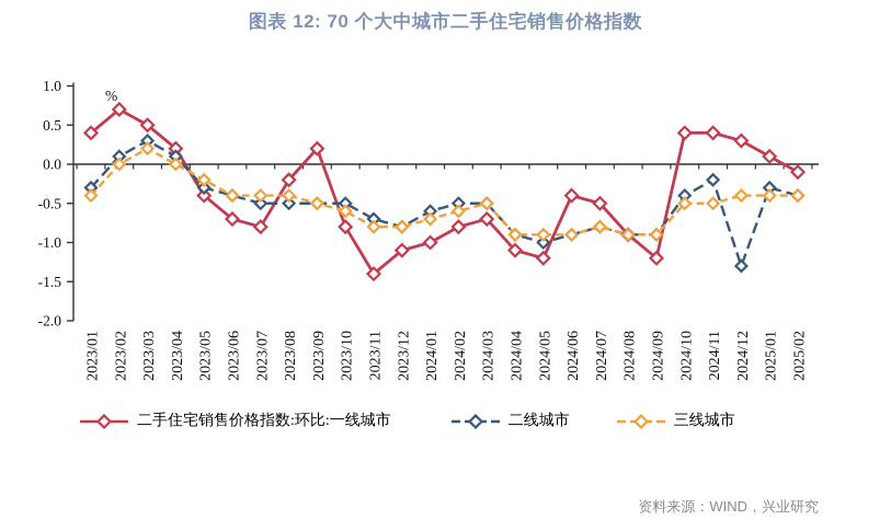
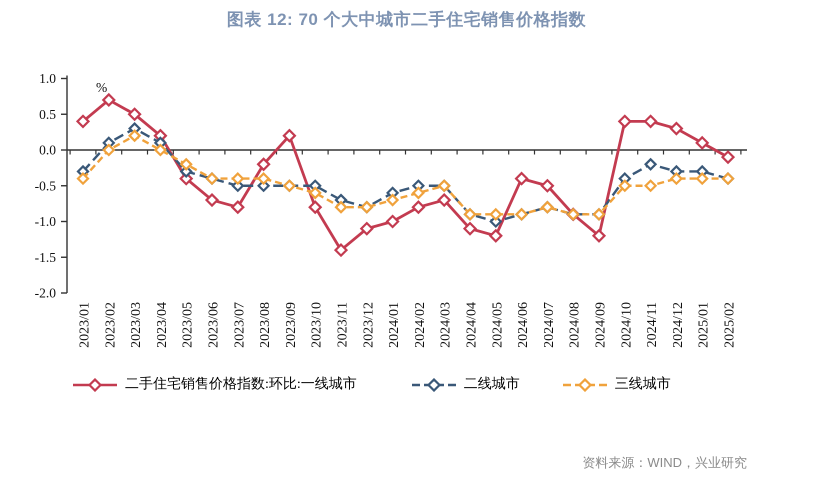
二线城市/2024/12: -1.3 -> -0.3
